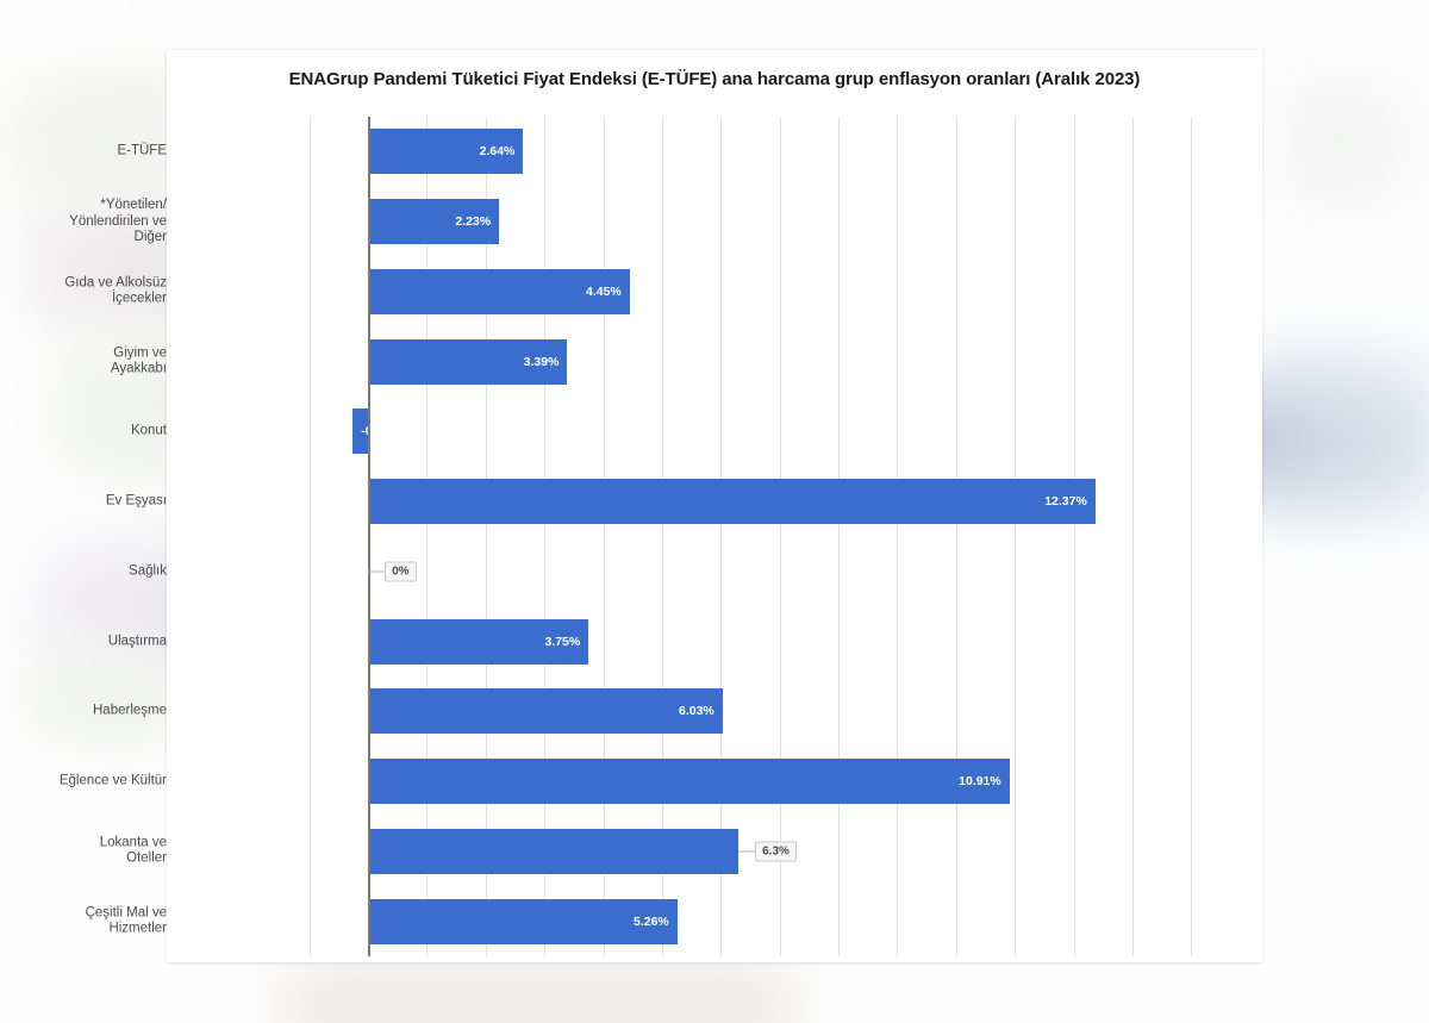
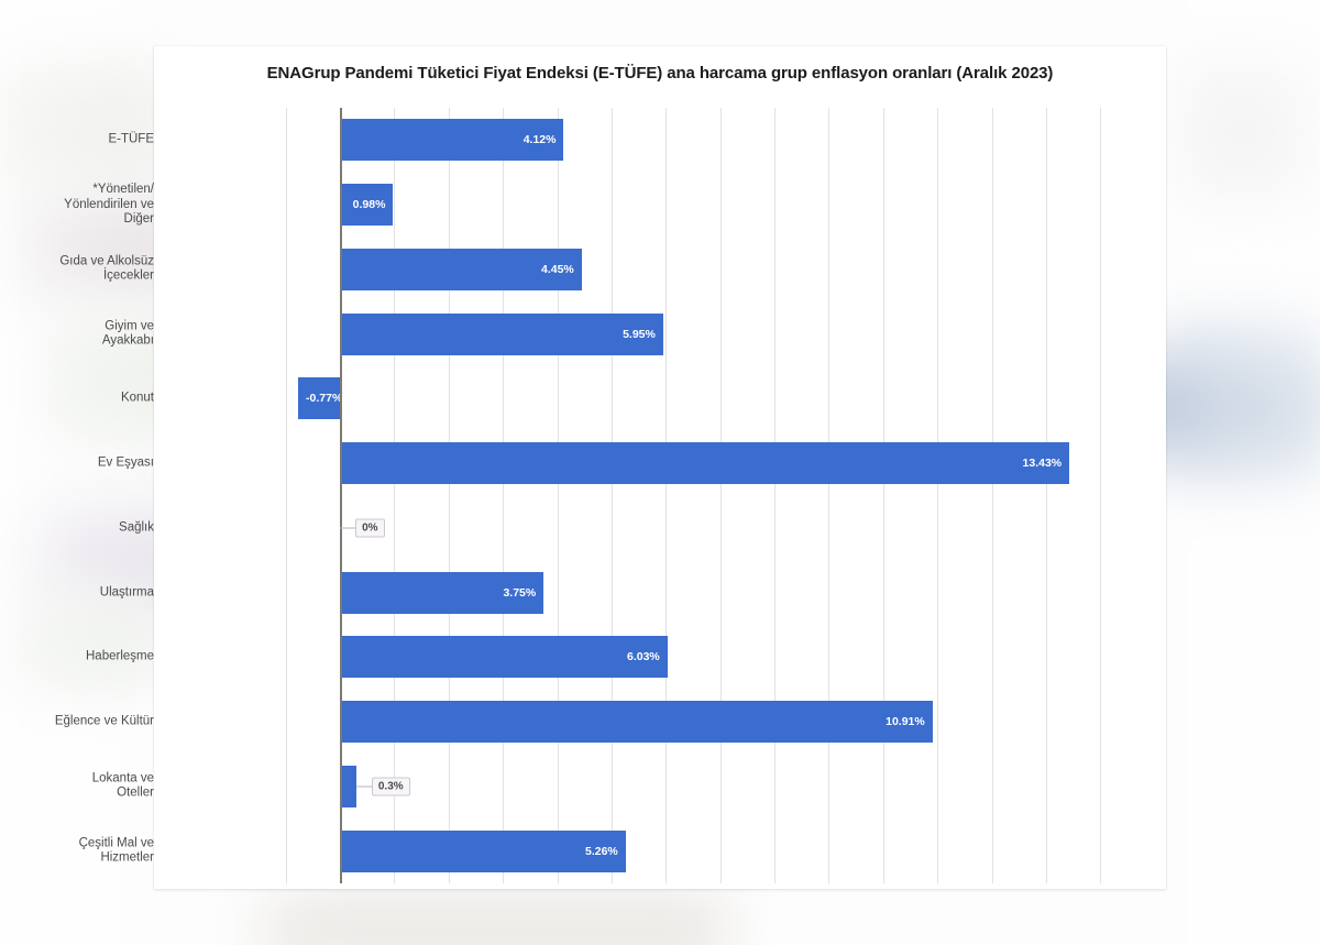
E-TÜFE: 2.64% -> 4.12%
*Yönetilen/ Yönlendirilen ve Diğer: 2.23% -> 0.98%
Giyim ve Ayakkabı: 3.39% -> 5.95%
Konut: -0.26% -> -0.77%
Ev Eşyası: 12.37% -> 13.43%
Lokanta ve Oteller: 6.3% -> 0.3%
